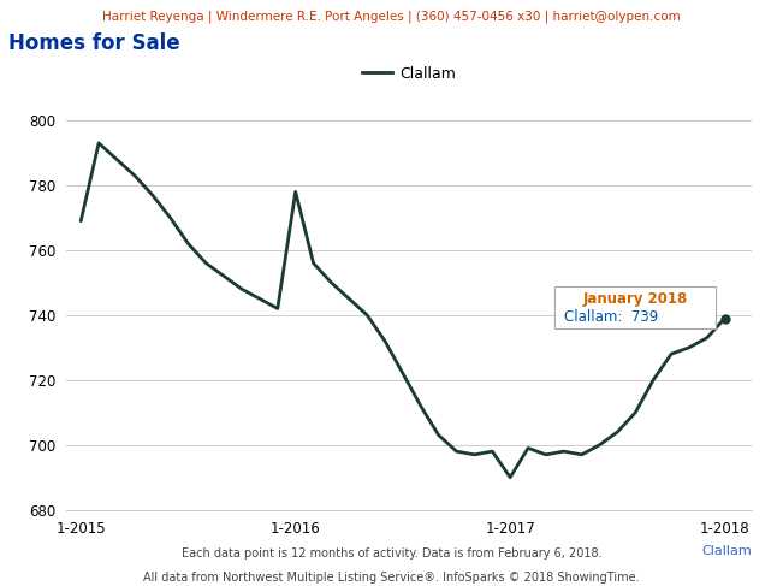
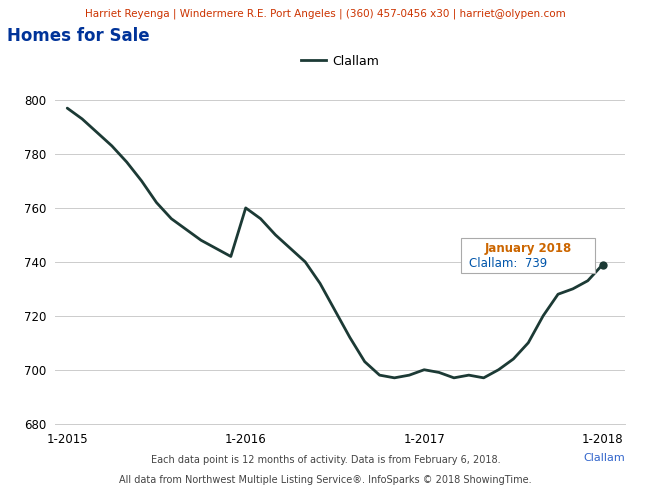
1-2015: 769 -> 797
1-2016: 778 -> 760
1-2017: 690 -> 700
